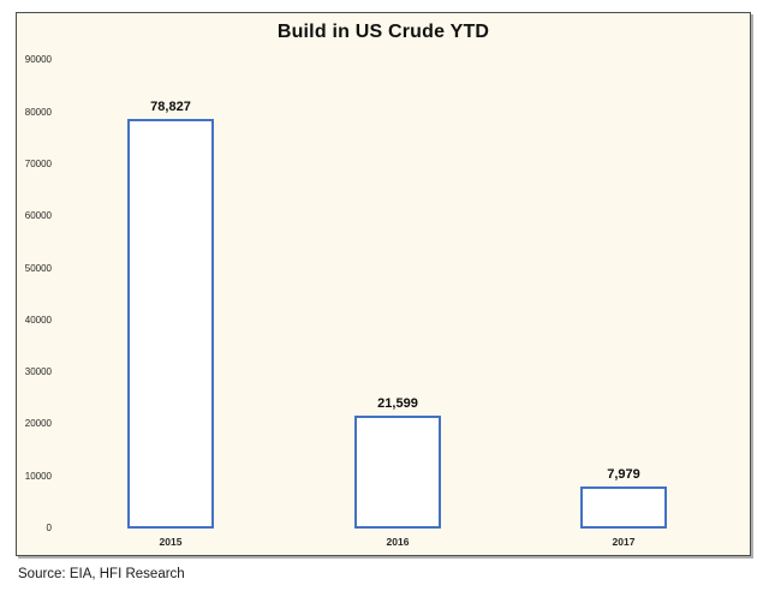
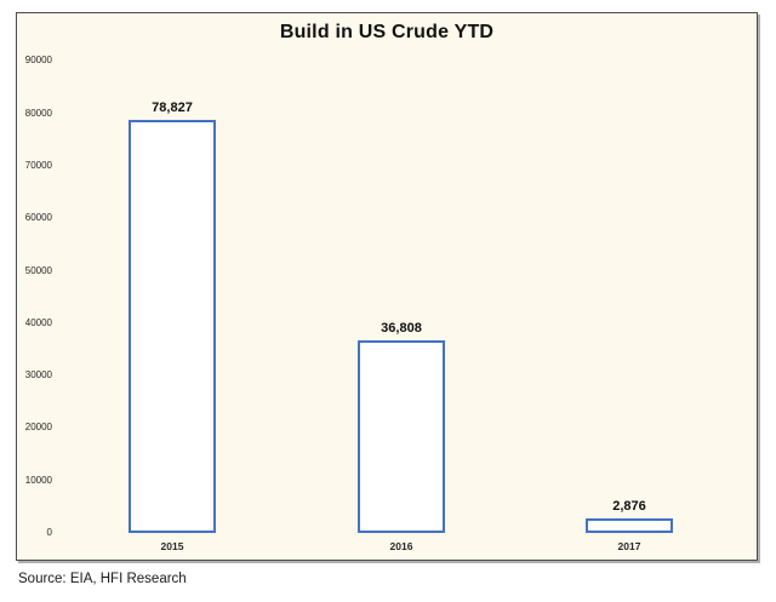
2016: 21,599 -> 36,808
2017: 7,979 -> 2,876
